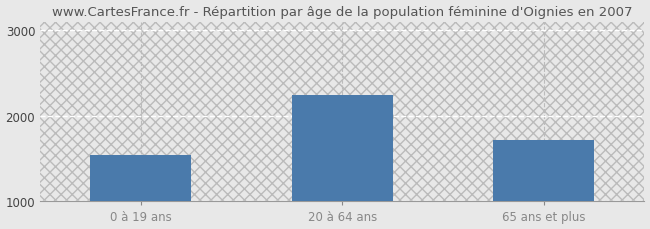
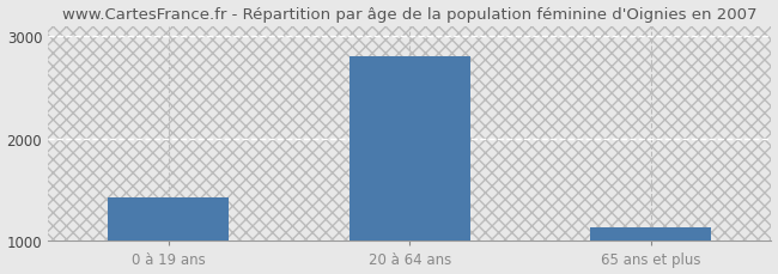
0 à 19 ans: 1540 -> 1430
20 à 64 ans: 2240 -> 2800
65 ans et plus: 1720 -> 1130
